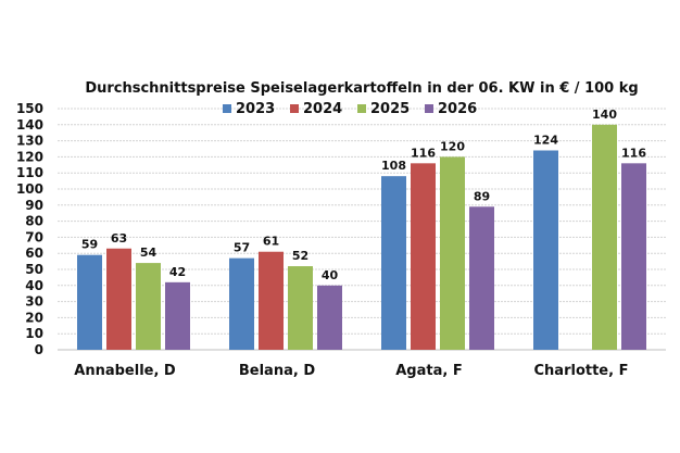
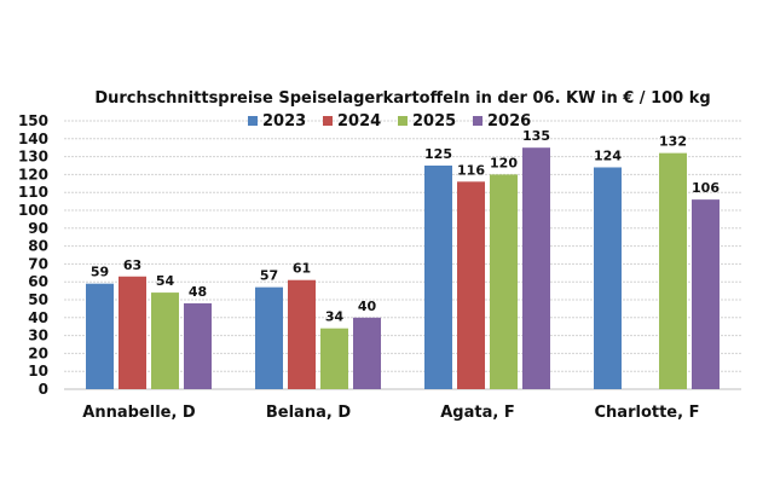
2026/Annabelle, D: 42 -> 48
2025/Belana, D: 52 -> 34
2023/Agata, F: 108 -> 125
2026/Agata, F: 89 -> 135
2025/Charlotte, F: 140 -> 132
2026/Charlotte, F: 116 -> 106
